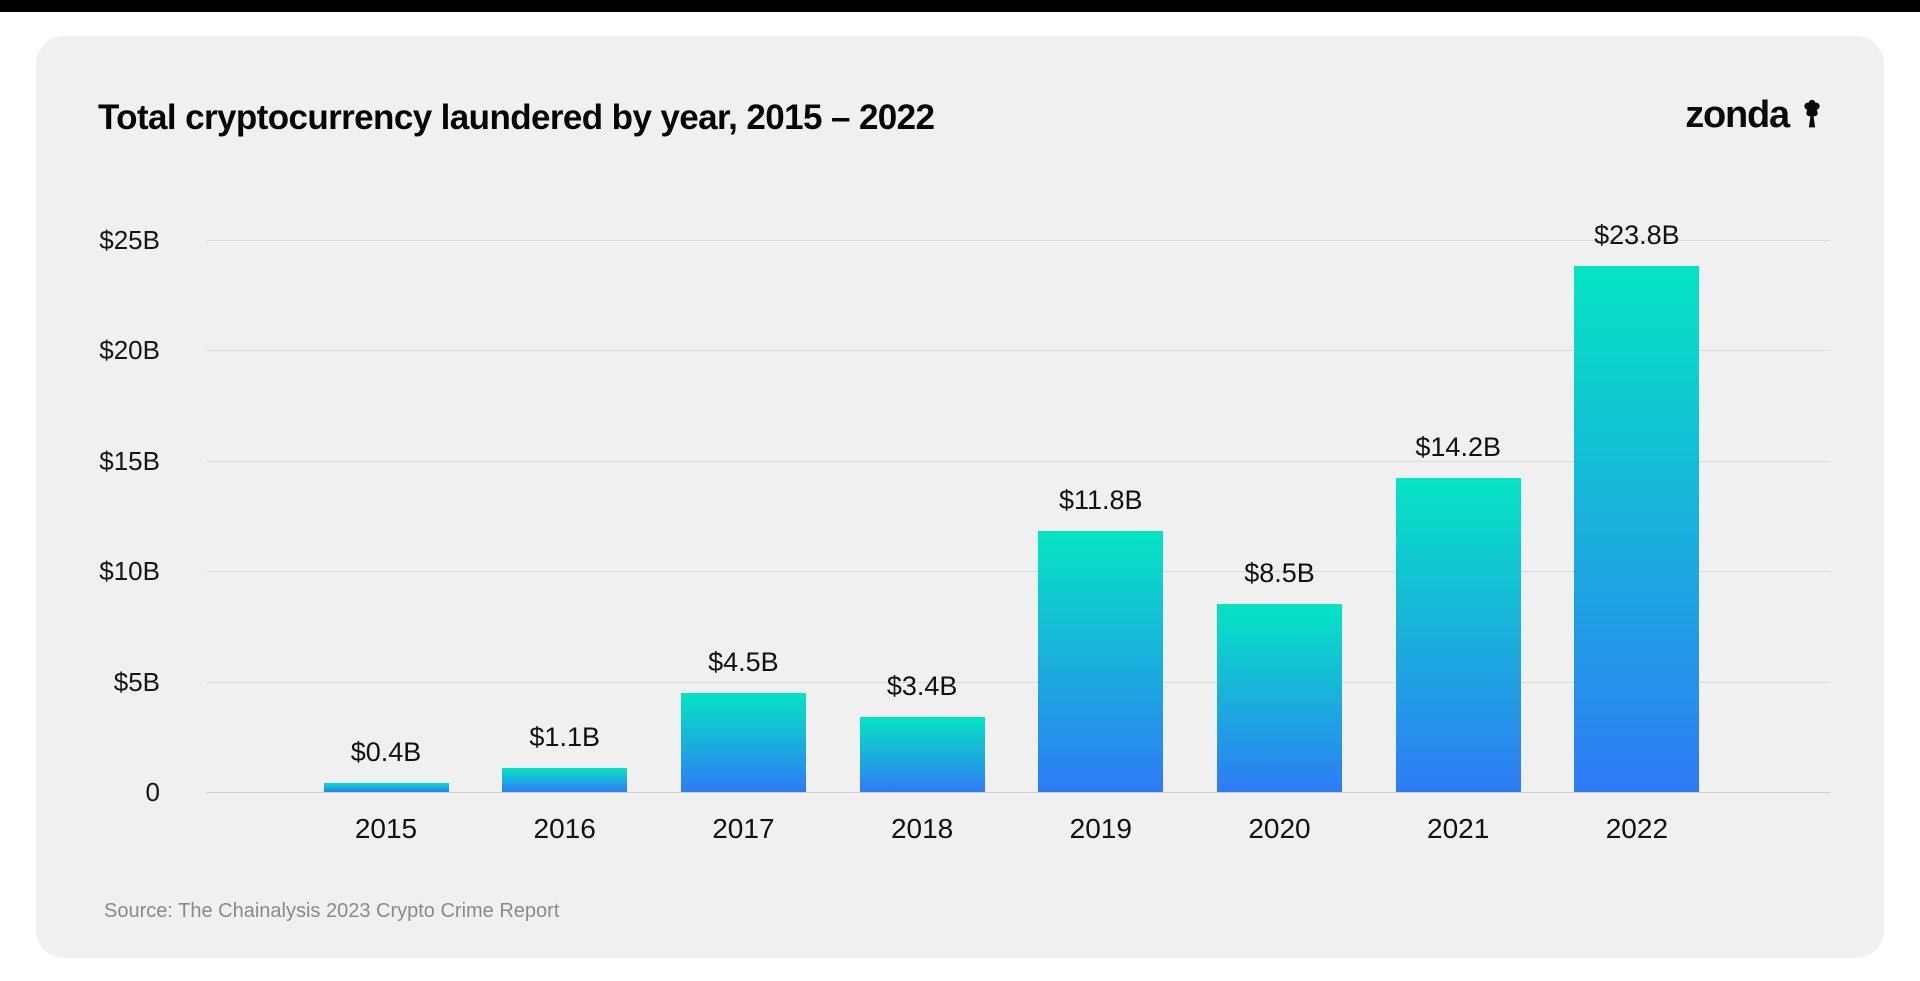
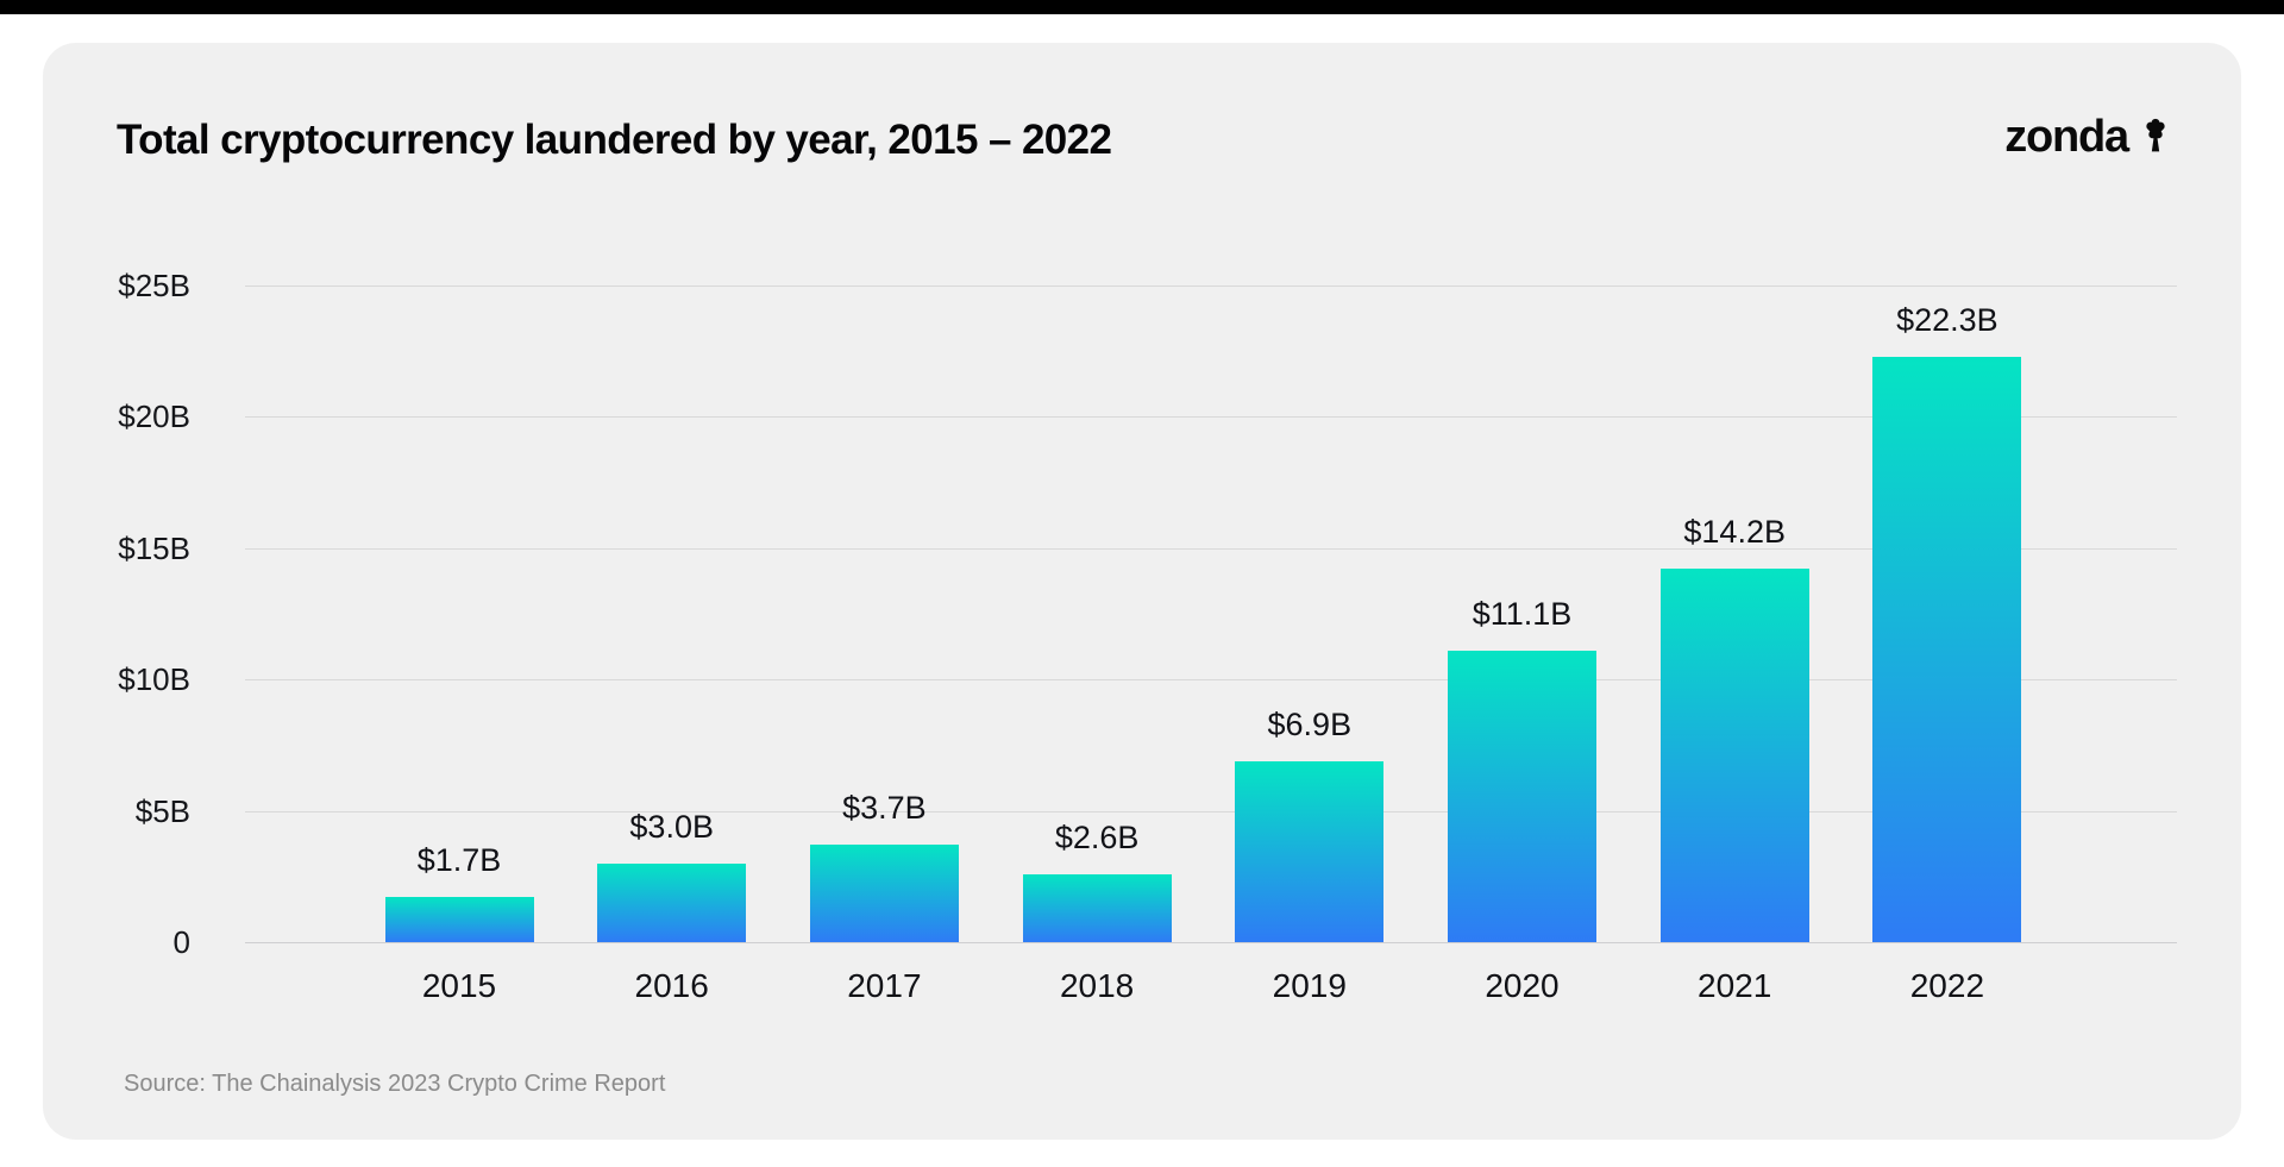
2015: $0.4B -> $1.7B
2016: $1.1B -> $3.0B
2017: $4.5B -> $3.7B
2018: $3.4B -> $2.6B
2019: $11.8B -> $6.9B
2020: $8.5B -> $11.1B
2022: $23.8B -> $22.3B
